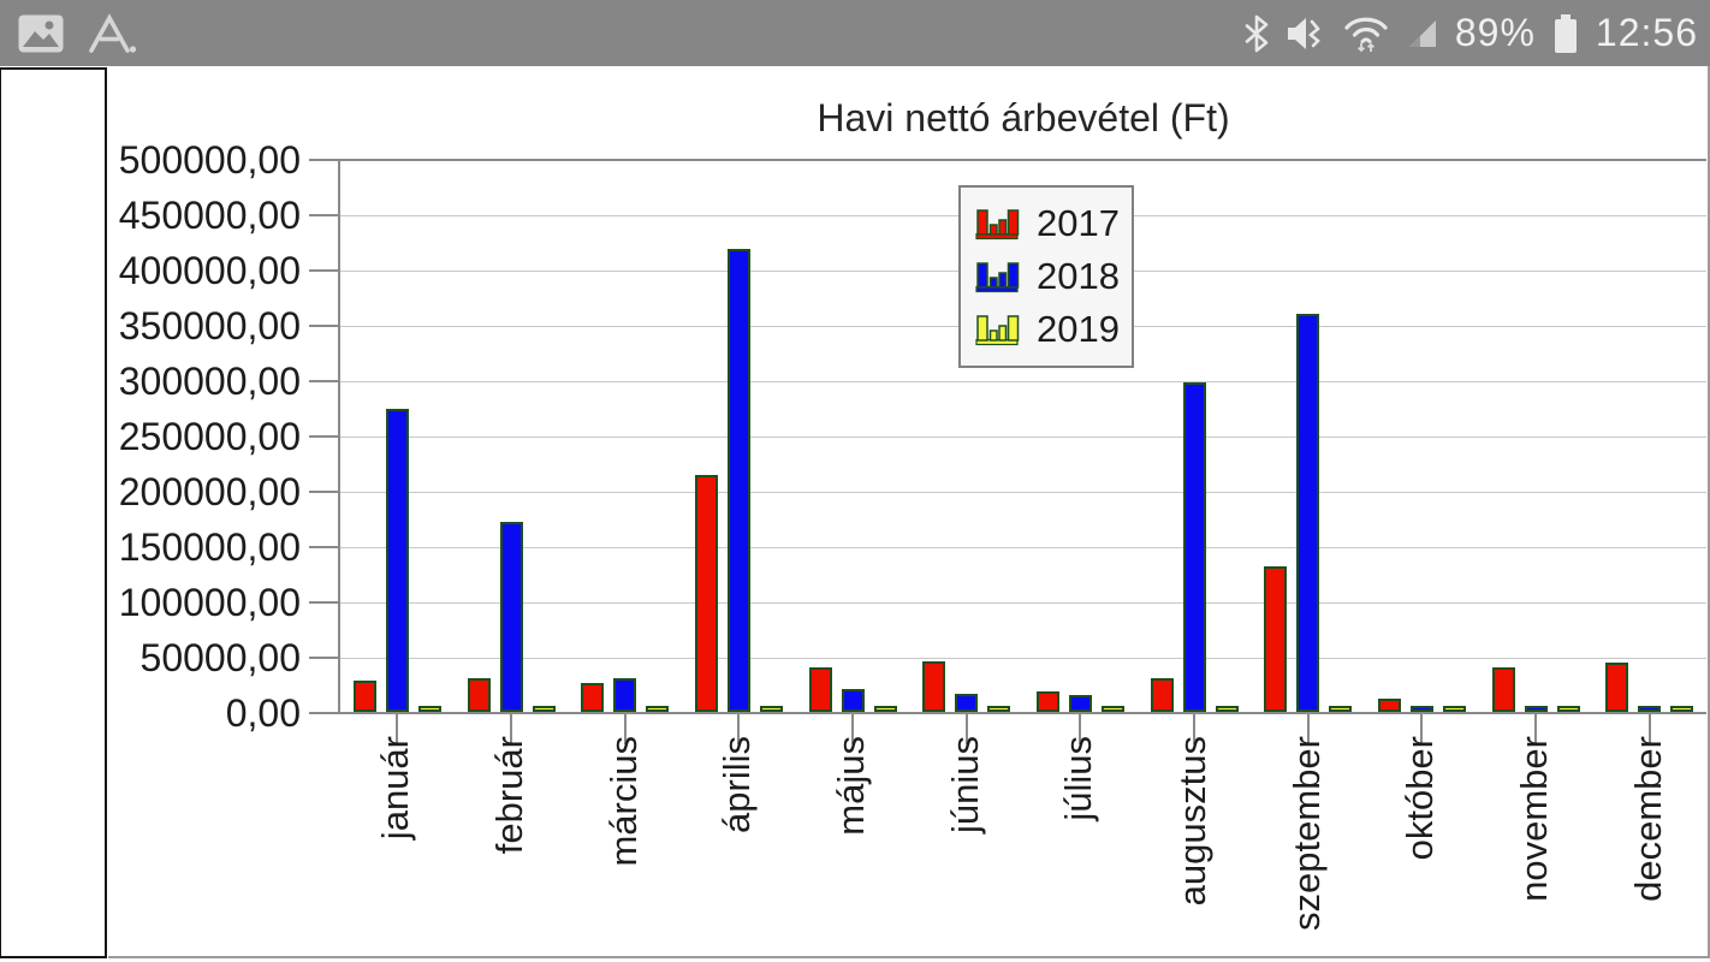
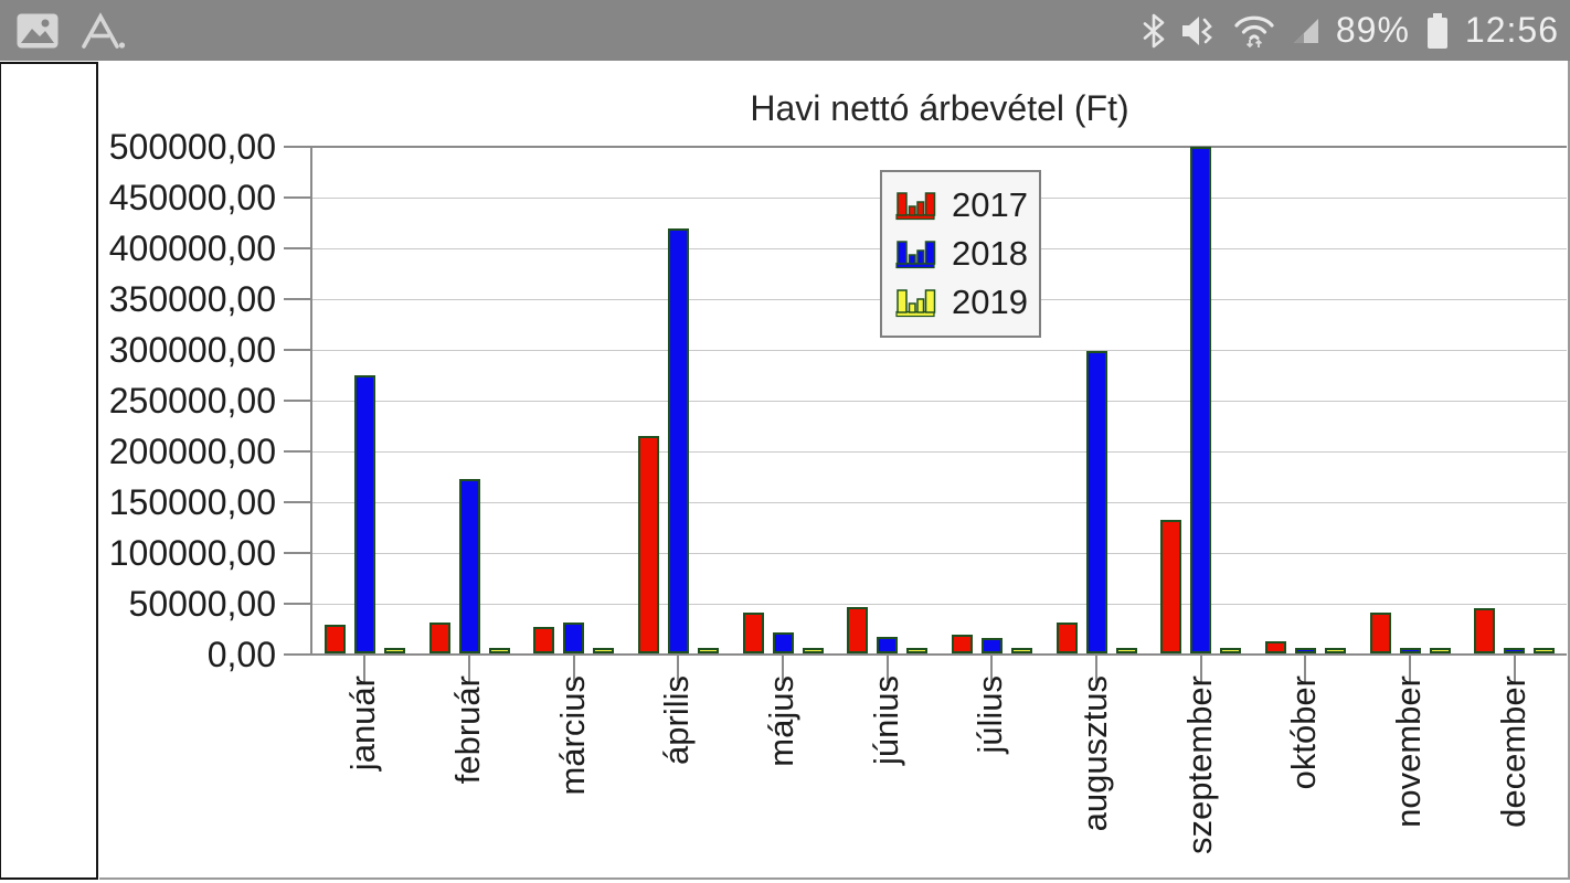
2018/szeptember: 360000 -> 500000
